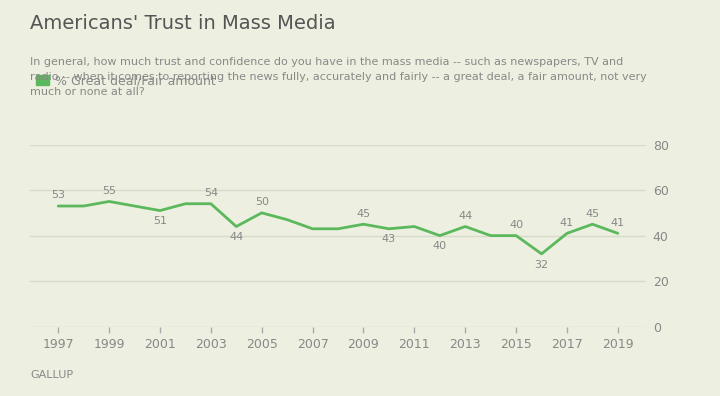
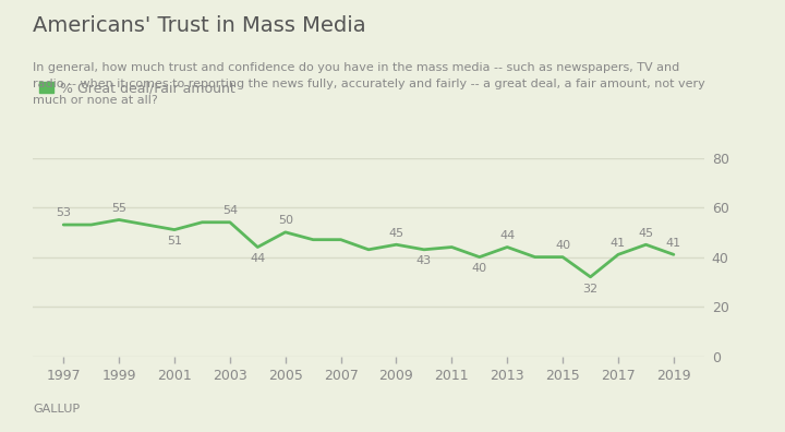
2007: 43 -> 47
